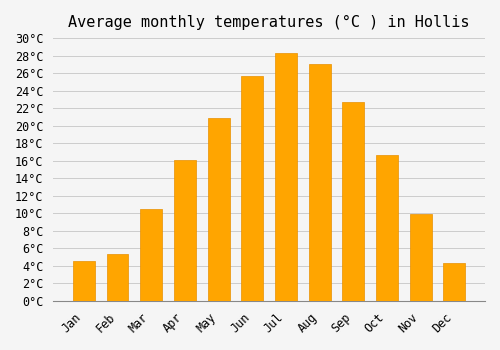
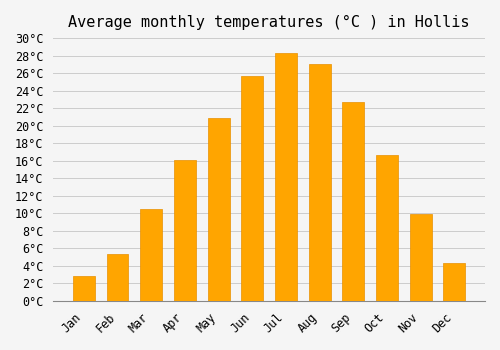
Jan: 4.6°C -> 2.8°C
